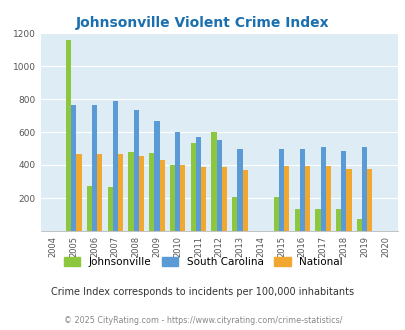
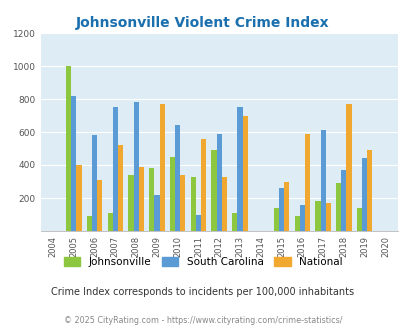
Johnsonville/2005: 1160 -> 1000
South Carolina/2005: 760 -> 820
National/2005: 470 -> 400
Johnsonville/2006: 270 -> 90
South Carolina/2006: 760 -> 580
National/2006: 470 -> 310
Johnsonville/2007: 270 -> 110
South Carolina/2007: 790 -> 750
National/2007: 470 -> 520
Johnsonville/2008: 480 -> 340
South Carolina/2008: 730 -> 780
National/2008: 460 -> 390
Johnsonville/2009: 480 -> 380
South Carolina/2009: 670 -> 220
National/2009: 430 -> 770
Johnsonville/2010: 400 -> 450
South Carolina/2010: 600 -> 640
National/2010: 400 -> 340
Johnsonville/2011: 540 -> 330
South Carolina/2011: 570 -> 100
National/2011: 390 -> 560
Johnsonville/2012: 600 -> 490
South Carolina/2012: 550 -> 590
National/2012: 390 -> 330
Johnsonville/2013: 200 -> 110
South Carolina/2013: 500 -> 750
National/2013: 370 -> 700
Johnsonville/2015: 200 -> 140
South Carolina/2015: 500 -> 260
National/2015: 390 -> 300
Johnsonville/2016: 140 -> 90
South Carolina/2016: 500 -> 160
National/2016: 400 -> 590
Johnsonville/2017: 140 -> 180
South Carolina/2017: 510 -> 610
National/2017: 400 -> 170
Johnsonville/2018: 140 -> 290
South Carolina/2018: 490 -> 370
National/2018: 380 -> 770
Johnsonville/2019: 70 -> 140
South Carolina/2019: 510 -> 440
National/2019: 370 -> 490
